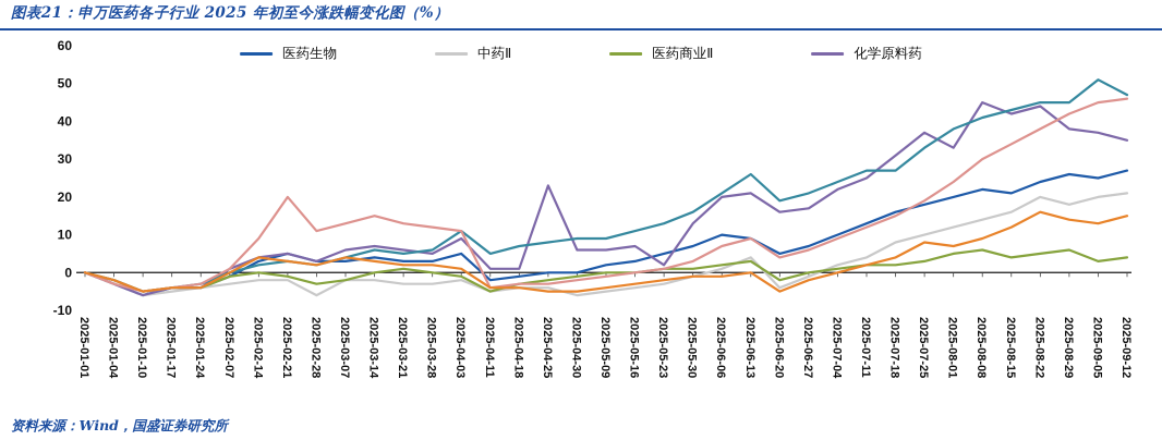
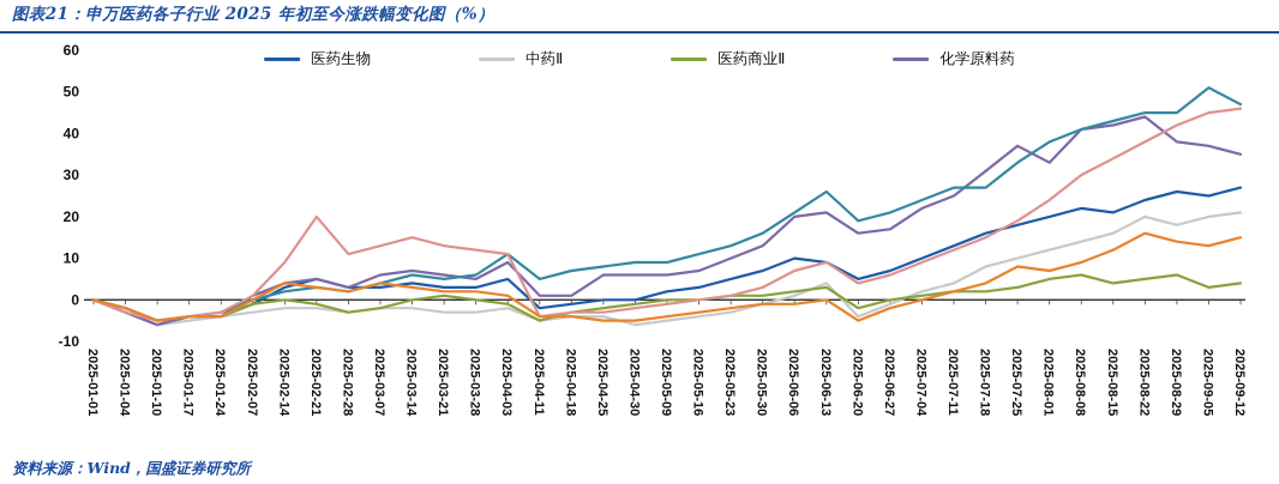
中药Ⅱ/2025-02-28: -6 -> -3
化学原料药/2025-04-25: 23 -> 6
化学原料药/2025-05-23: 2 -> 10
化学原料药/2025-08-08: 45 -> 41
